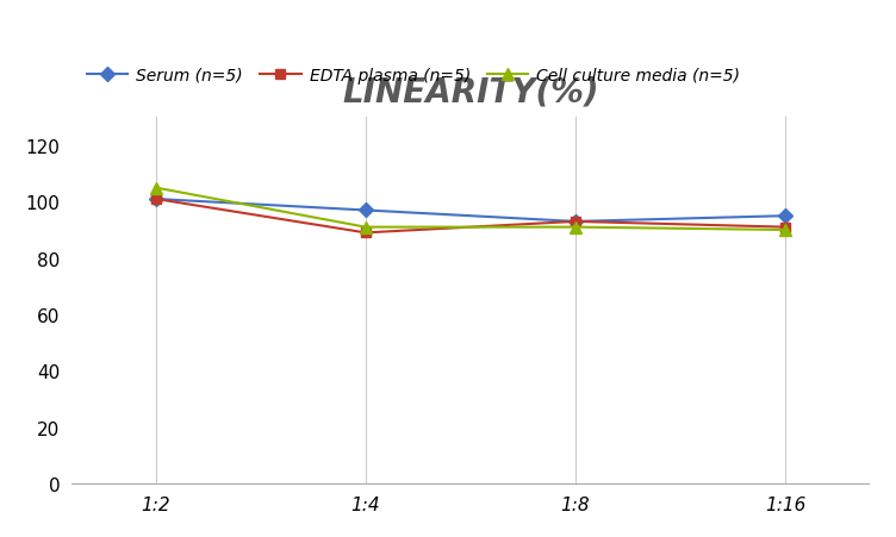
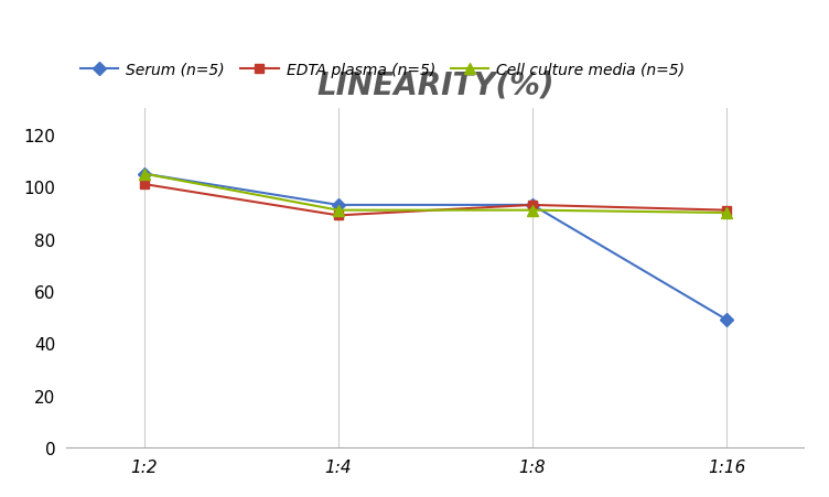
Serum (n=5)/1:2: 101 -> 105
Serum (n=5)/1:4: 97 -> 93
Serum (n=5)/1:16: 95 -> 49
